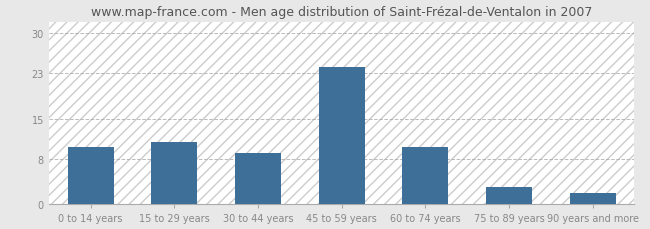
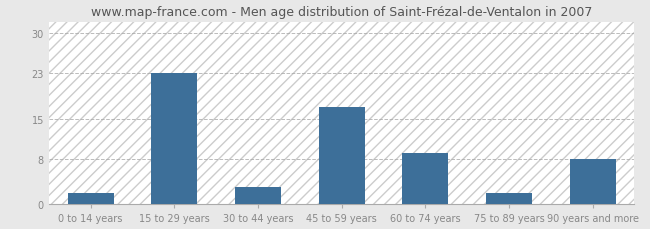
0 to 14 years: 10 -> 2
15 to 29 years: 11 -> 23
30 to 44 years: 9 -> 3
45 to 59 years: 24 -> 17
60 to 74 years: 10 -> 9
75 to 89 years: 3 -> 2
90 years and more: 2 -> 8
